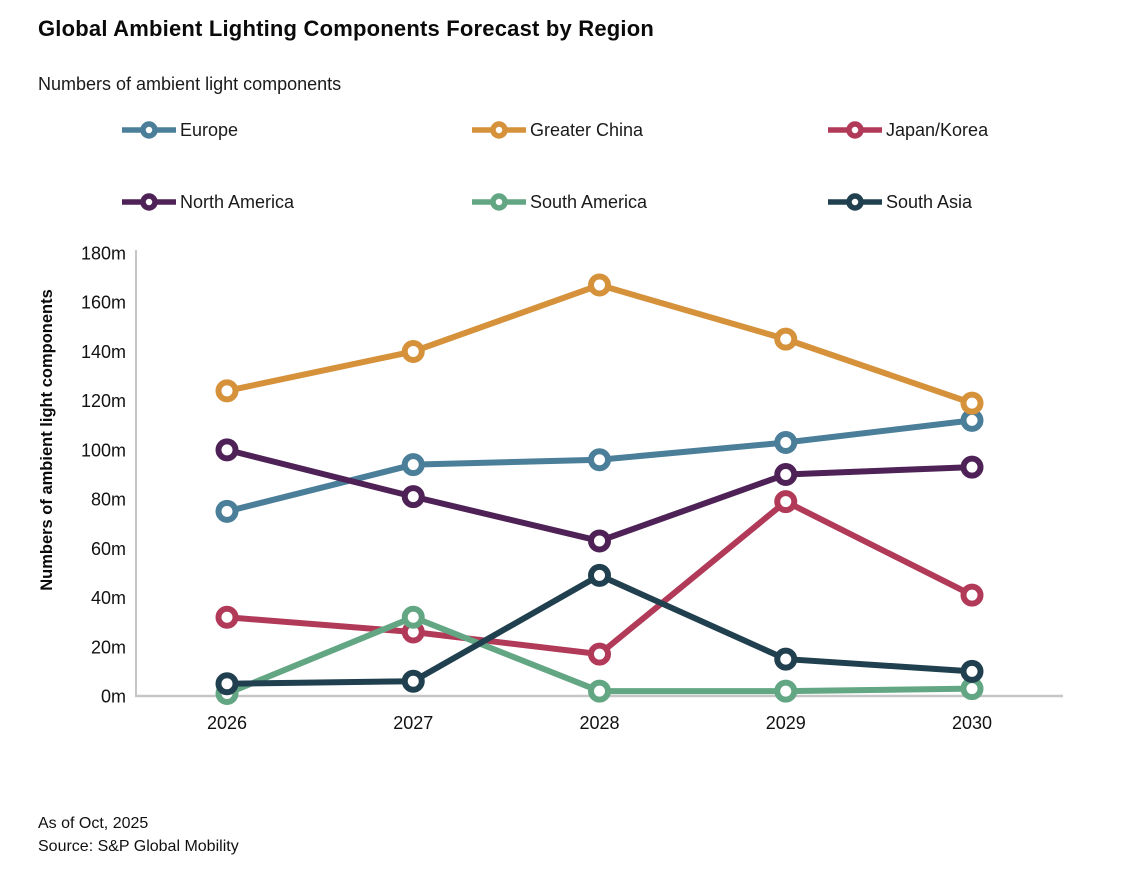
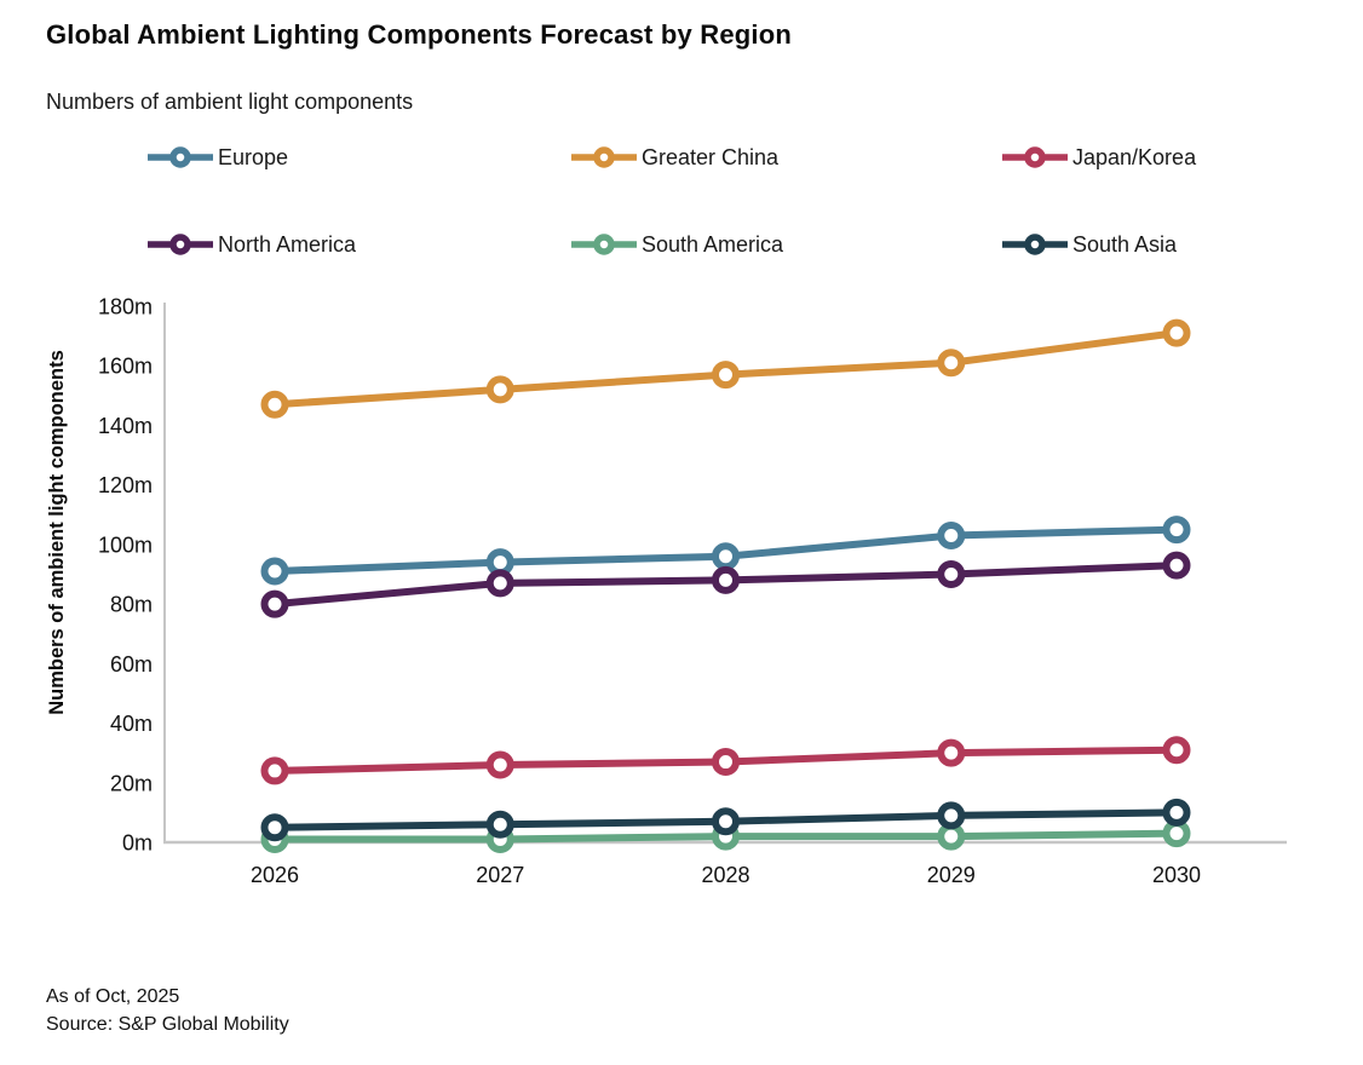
Europe/2026: 75m -> 91m
Greater China/2026: 124m -> 147m
Japan/Korea/2026: 32m -> 24m
North America/2026: 100m -> 80m
Greater China/2027: 140m -> 152m
North America/2027: 81m -> 87m
South America/2027: 32m -> 1m
Greater China/2028: 167m -> 157m
Japan/Korea/2028: 17m -> 27m
North America/2028: 63m -> 88m
South Asia/2028: 49m -> 7m
Greater China/2029: 145m -> 161m
Japan/Korea/2029: 79m -> 30m
South Asia/2029: 15m -> 9m
Europe/2030: 112m -> 105m
Greater China/2030: 119m -> 171m
Japan/Korea/2030: 41m -> 31m
